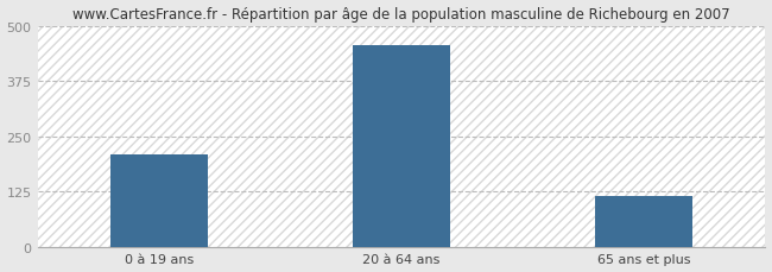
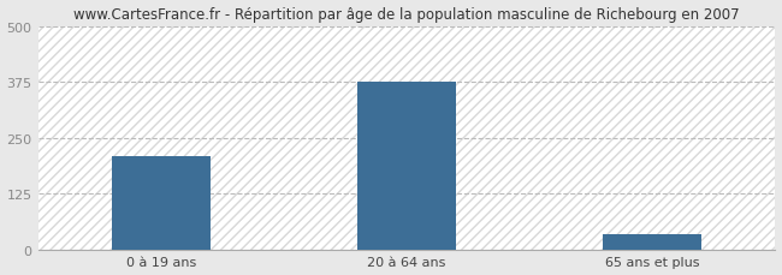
20 à 64 ans: 455 -> 375
65 ans et plus: 115 -> 35
